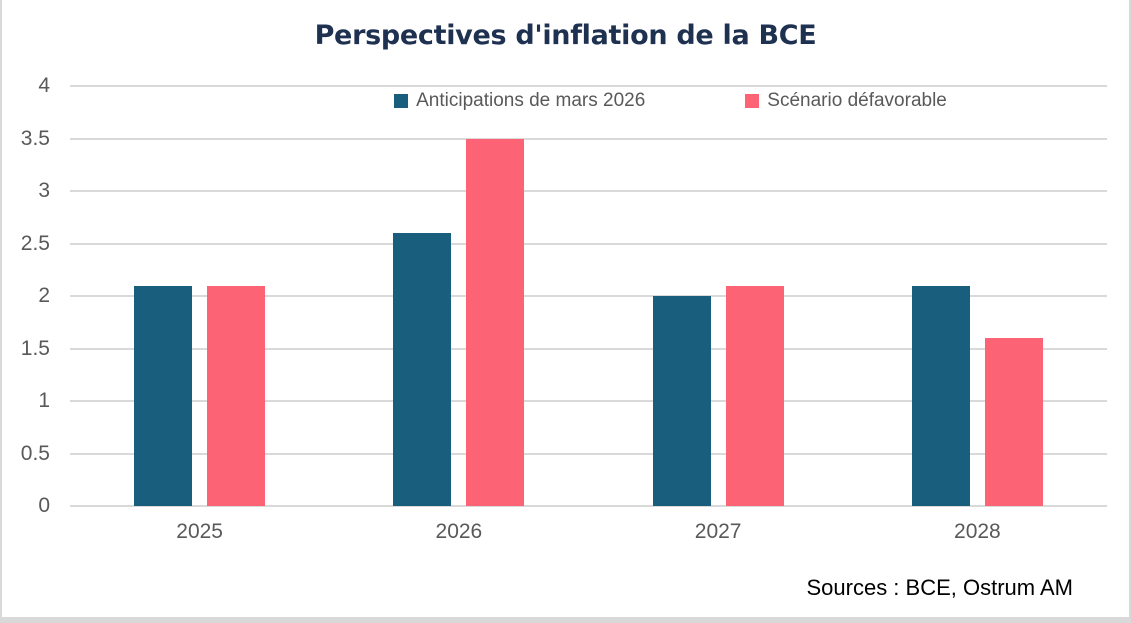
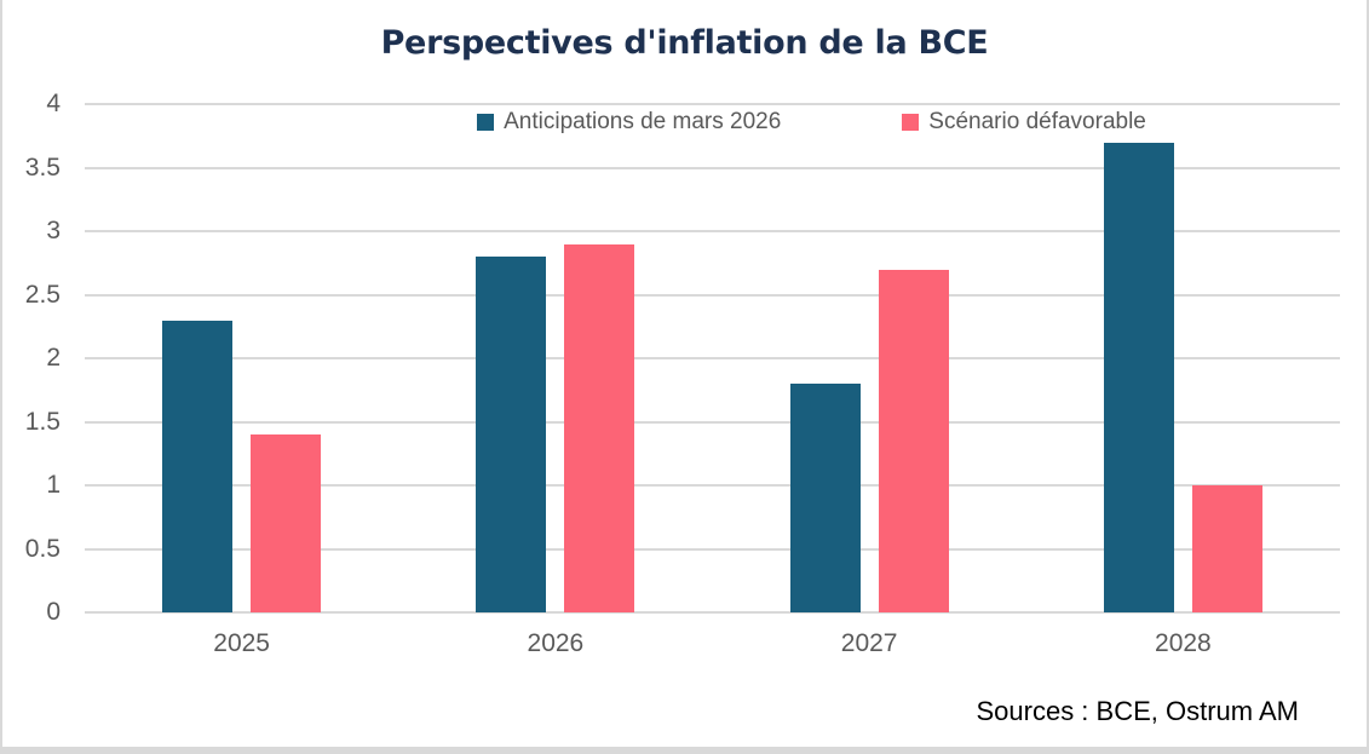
Anticipations de mars 2026/2025: 2.1 -> 2.3
Scénario défavorable/2025: 2.1 -> 1.4
Anticipations de mars 2026/2026: 2.6 -> 2.8
Scénario défavorable/2026: 3.5 -> 2.9
Anticipations de mars 2026/2027: 2.0 -> 1.8
Scénario défavorable/2027: 2.1 -> 2.7
Anticipations de mars 2026/2028: 2.1 -> 3.7
Scénario défavorable/2028: 1.6 -> 1.0
